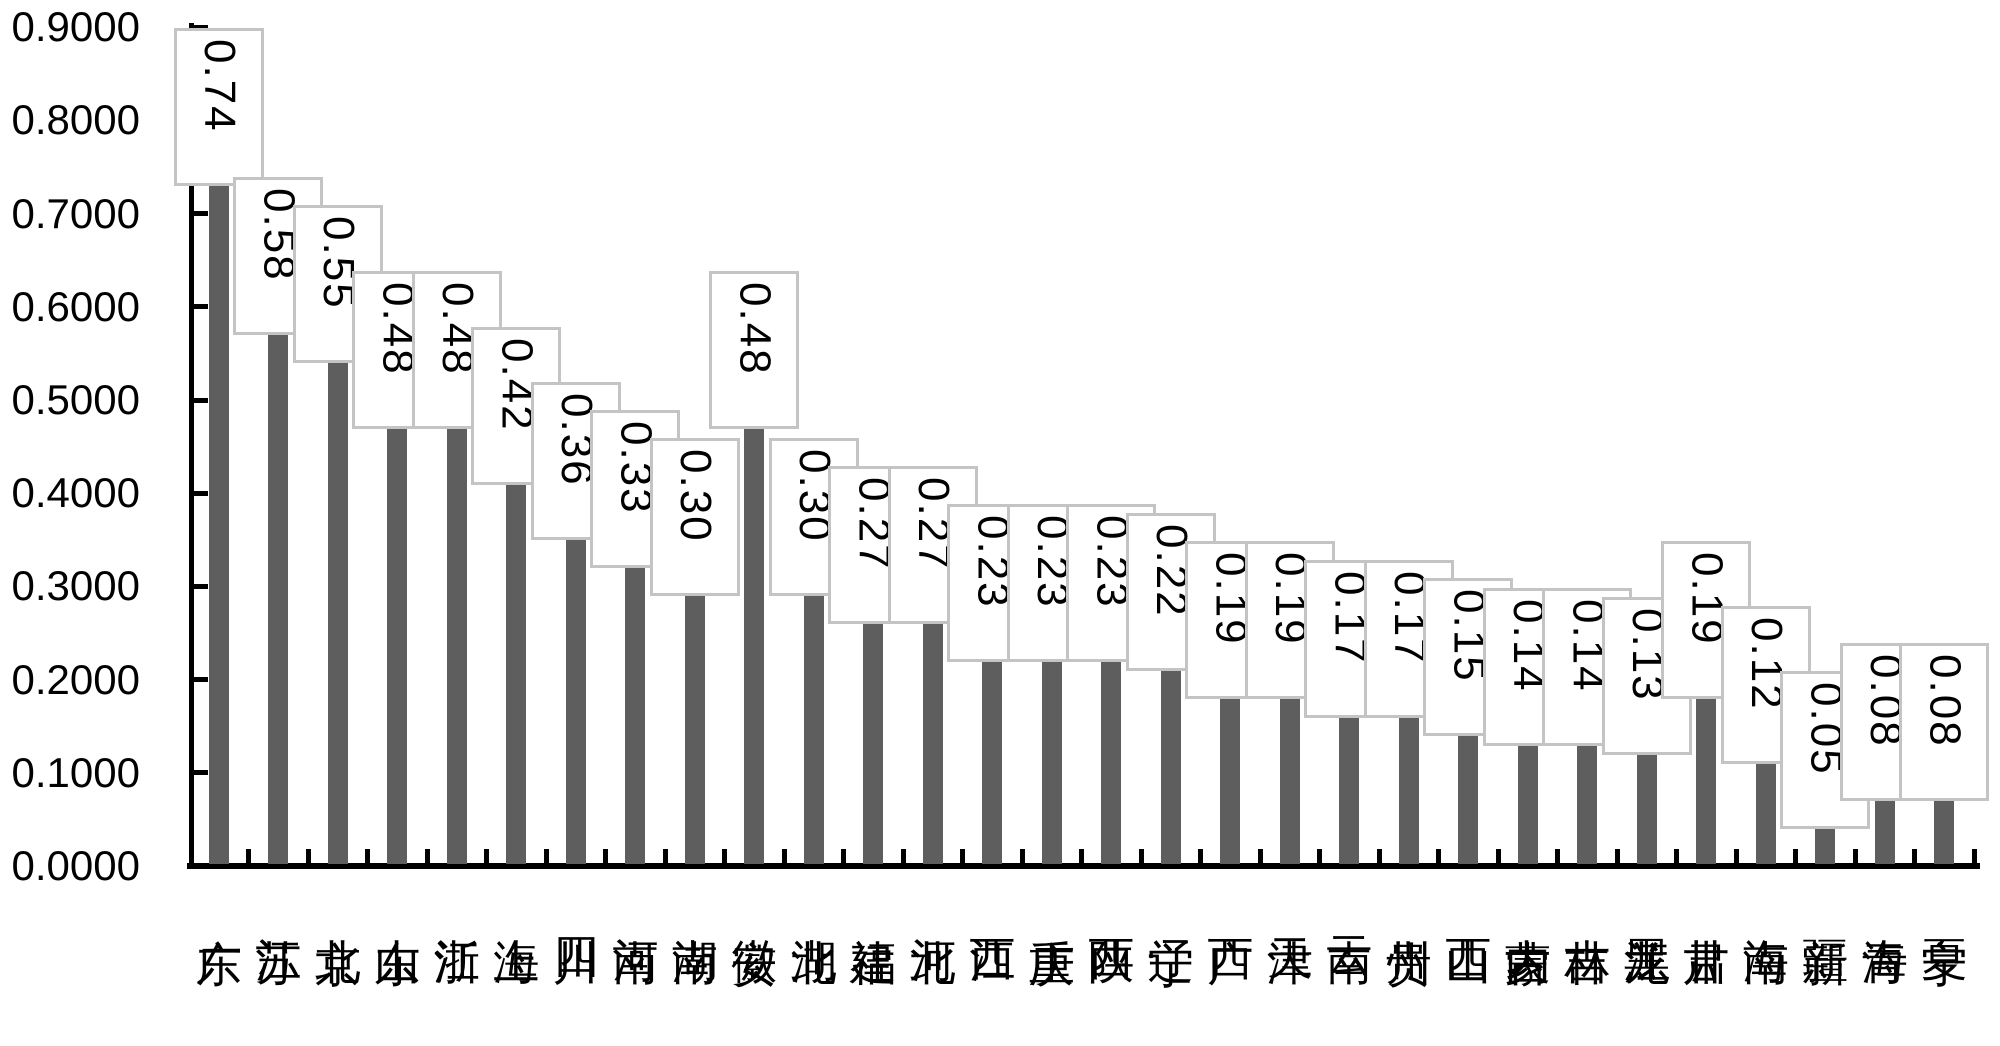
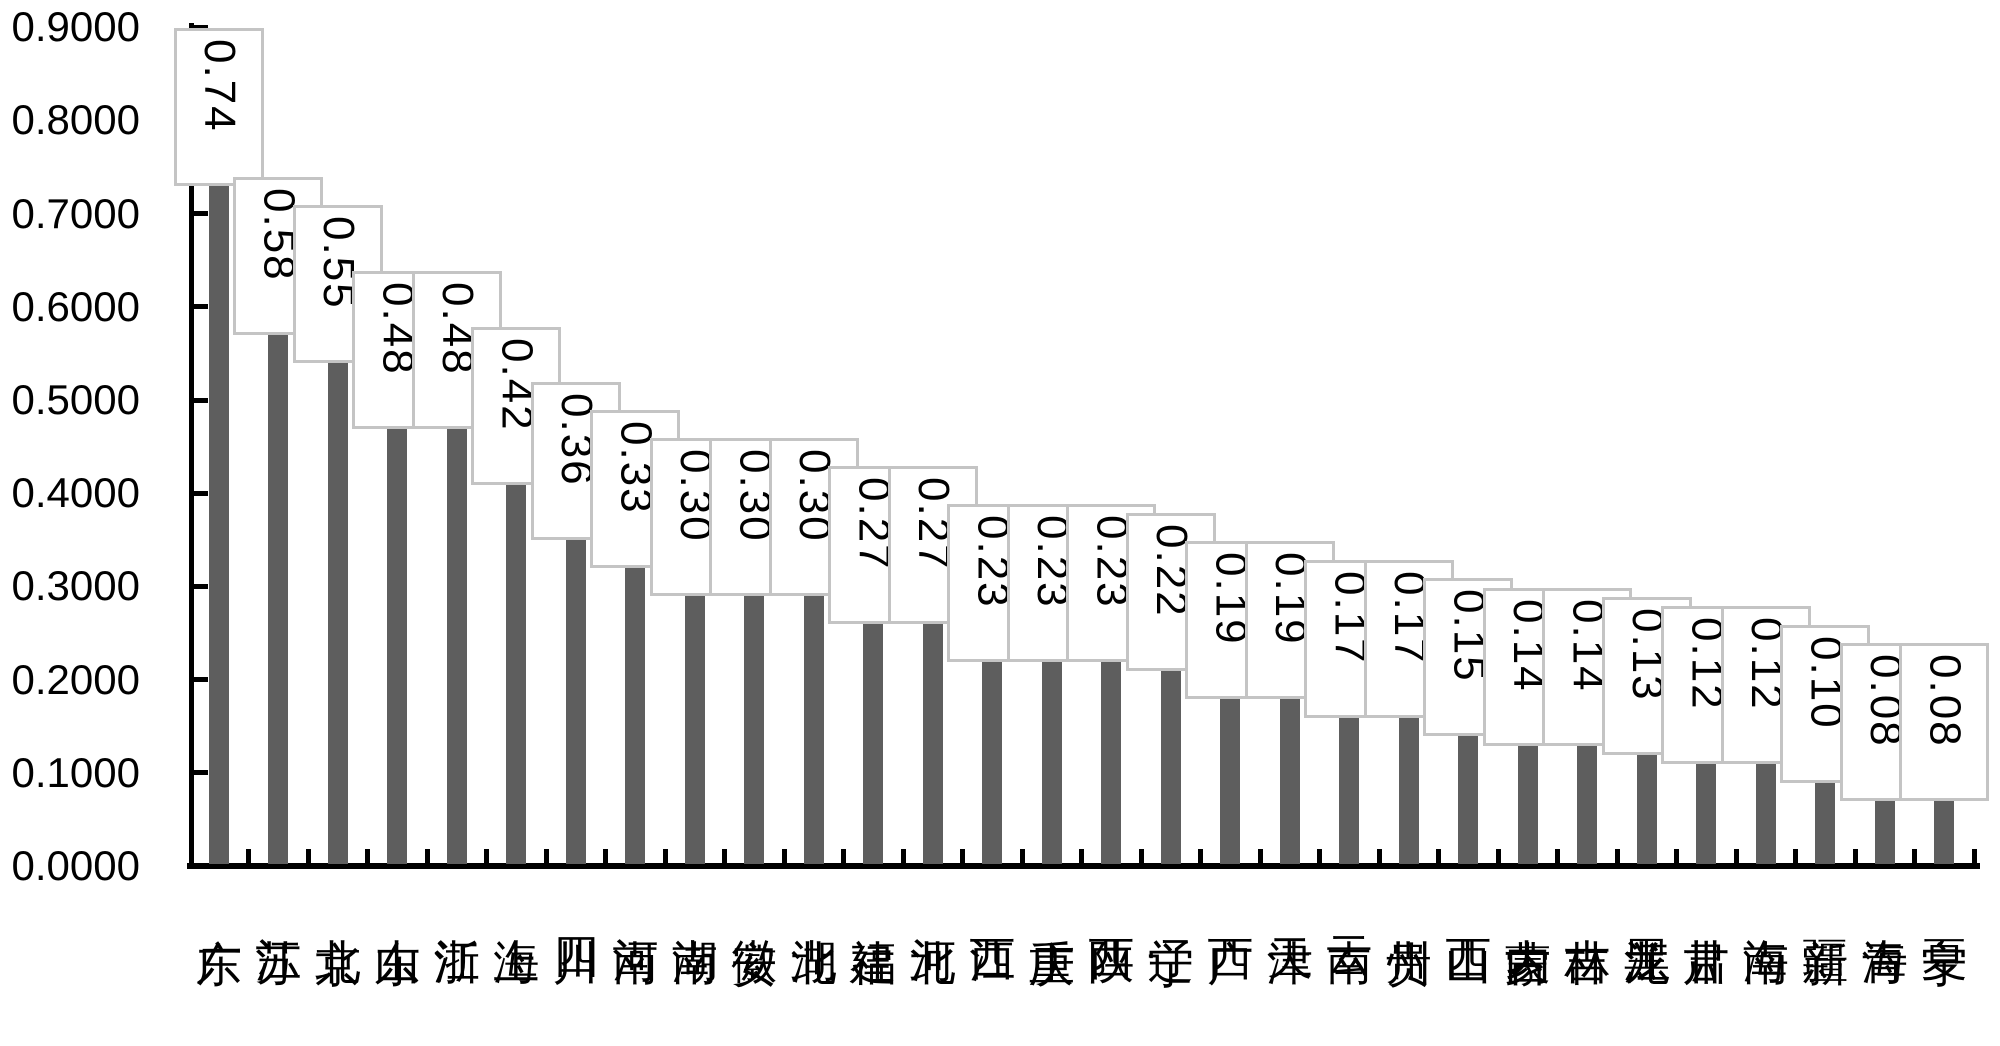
安徽: 0.48 -> 0.30
甘肃: 0.19 -> 0.12
新疆: 0.05 -> 0.10
